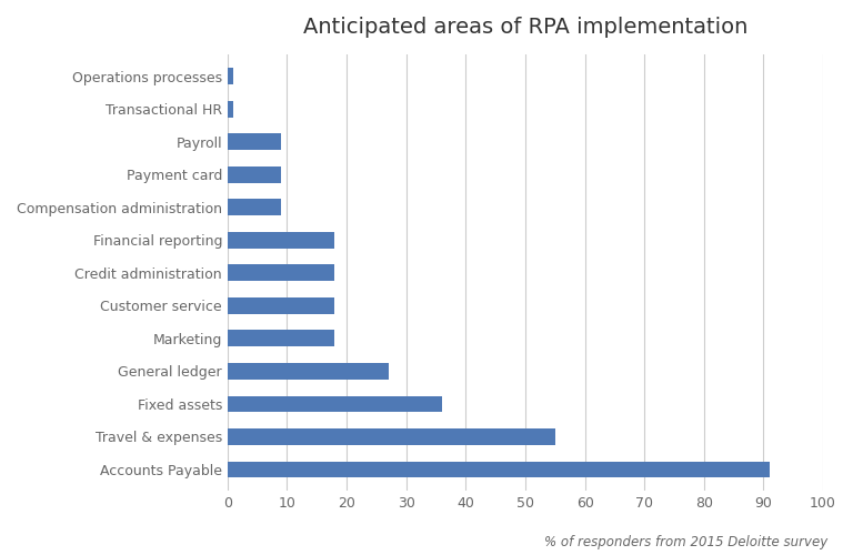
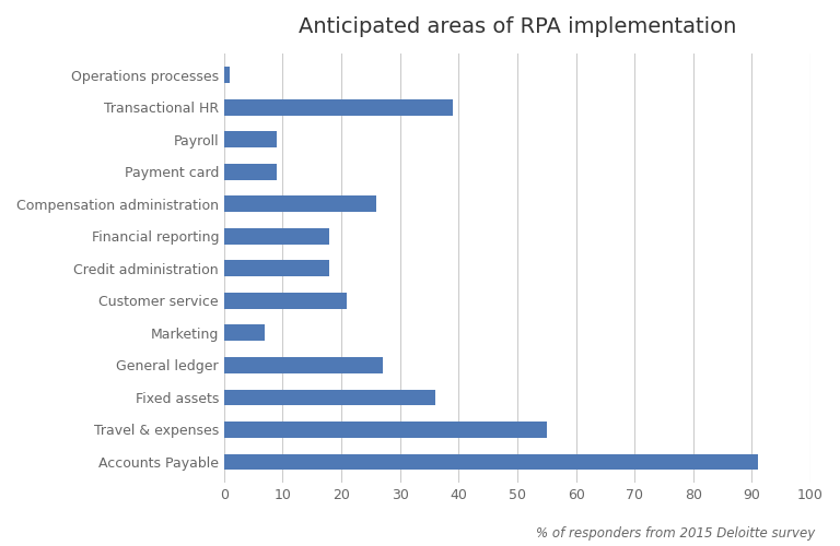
Transactional HR: 1 -> 39
Compensation administration: 9 -> 26
Customer service: 18 -> 21
Marketing: 18 -> 7
